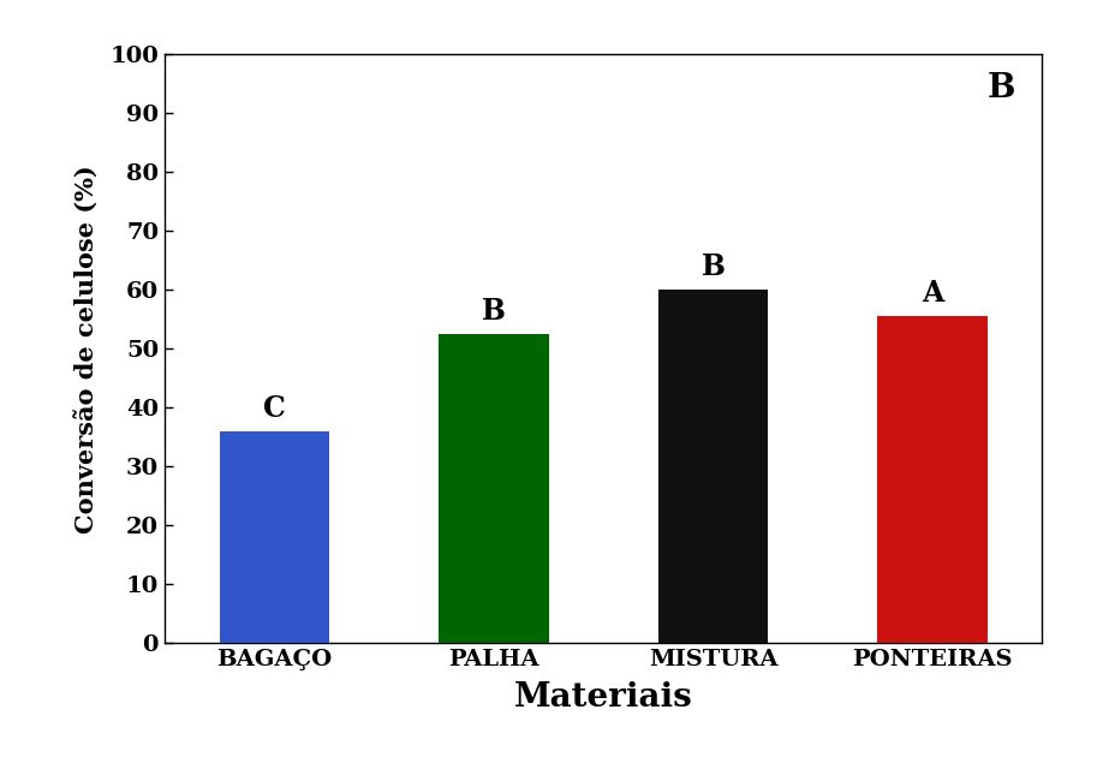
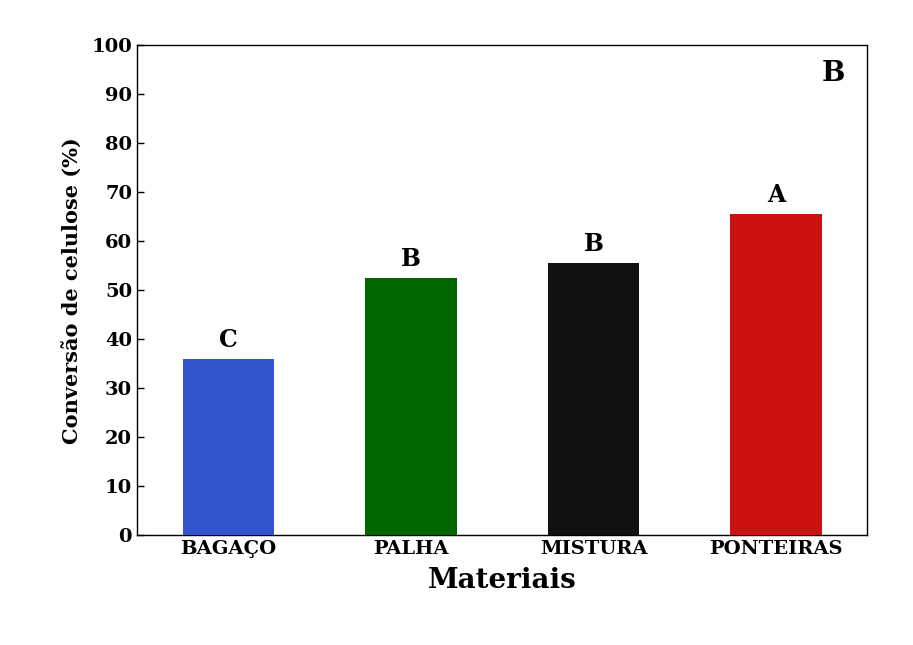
MISTURA: 60.0 -> 55.5
PONTEIRAS: 55.5 -> 65.5
